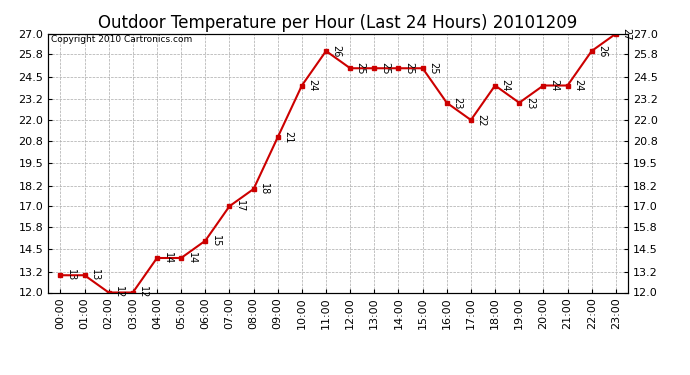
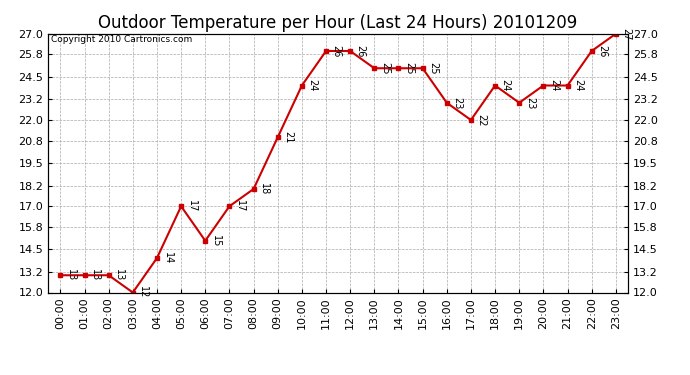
02:00: 12 -> 13
05:00: 14 -> 17
12:00: 25 -> 26
